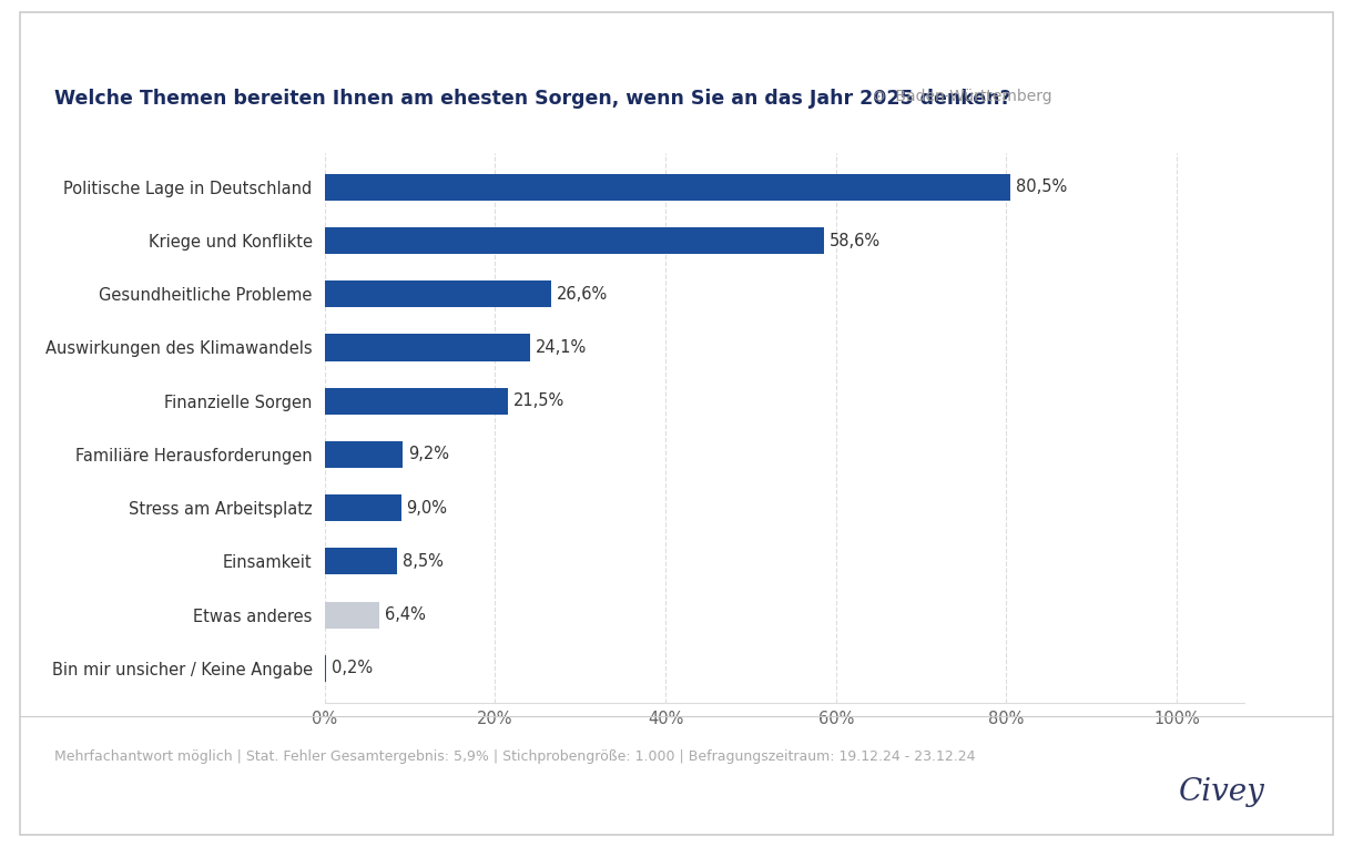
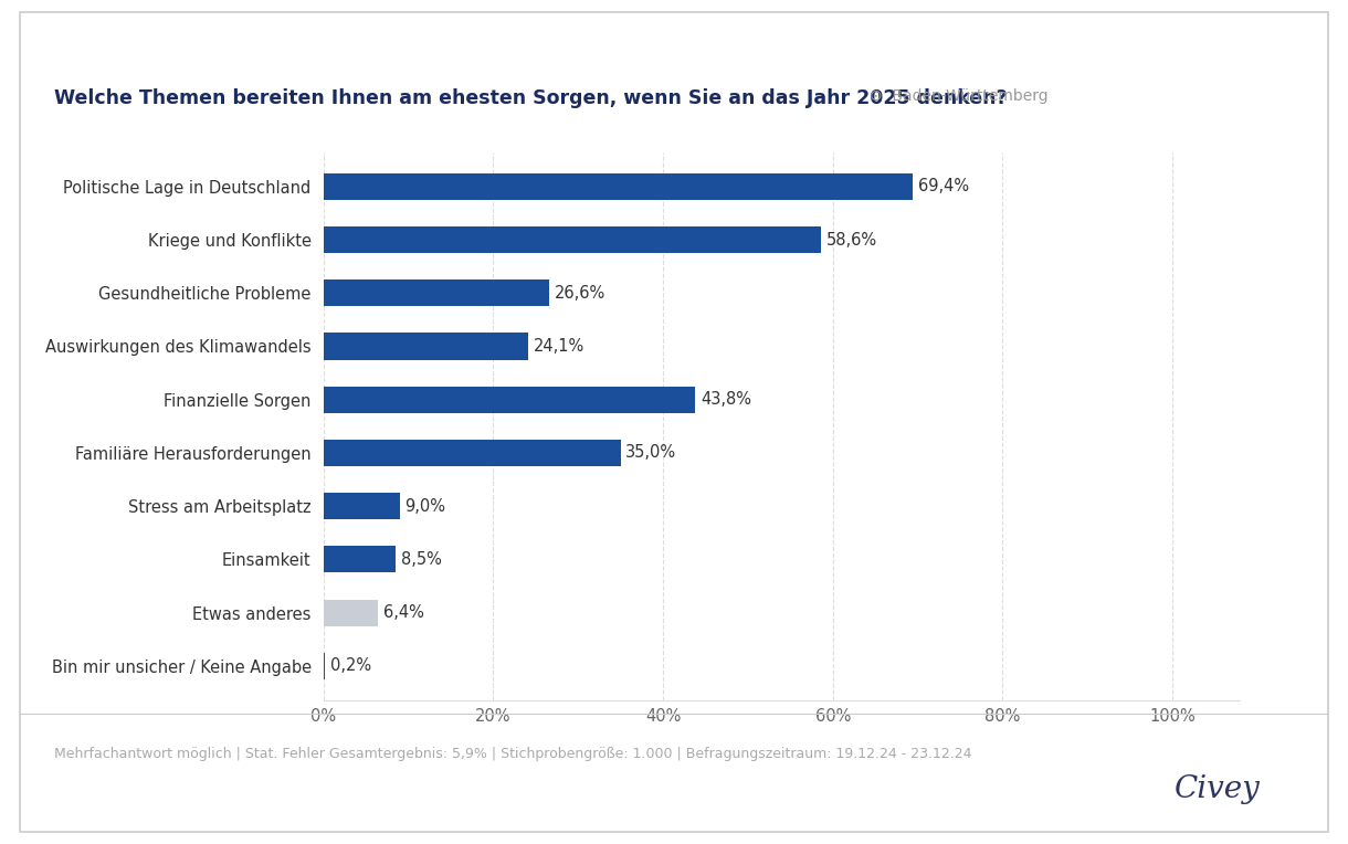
Politische Lage in Deutschland: 80,5% -> 69,4%
Finanzielle Sorgen: 21,5% -> 43,8%
Familiäre Herausforderungen: 9,2% -> 35,0%
